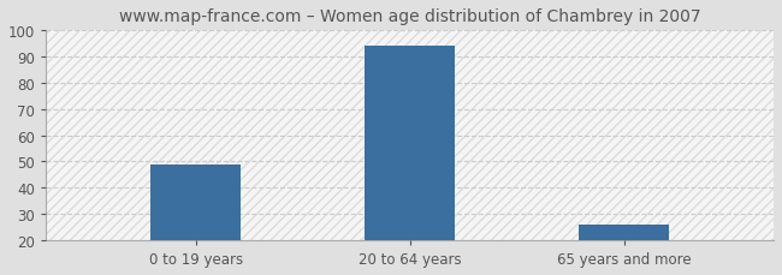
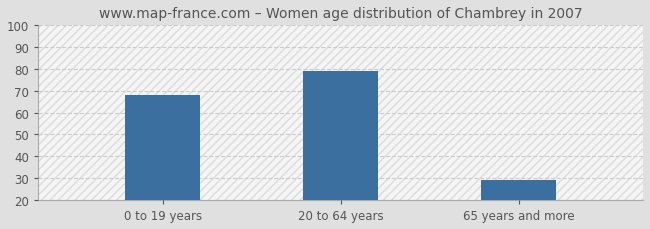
0 to 19 years: 49 -> 68
20 to 64 years: 94 -> 79
65 years and more: 26 -> 29
